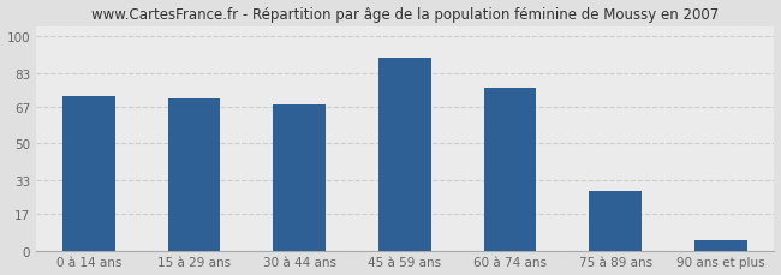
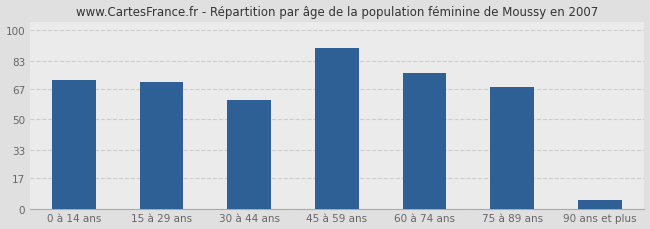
30 à 44 ans: 68 -> 61
75 à 89 ans: 28 -> 68
